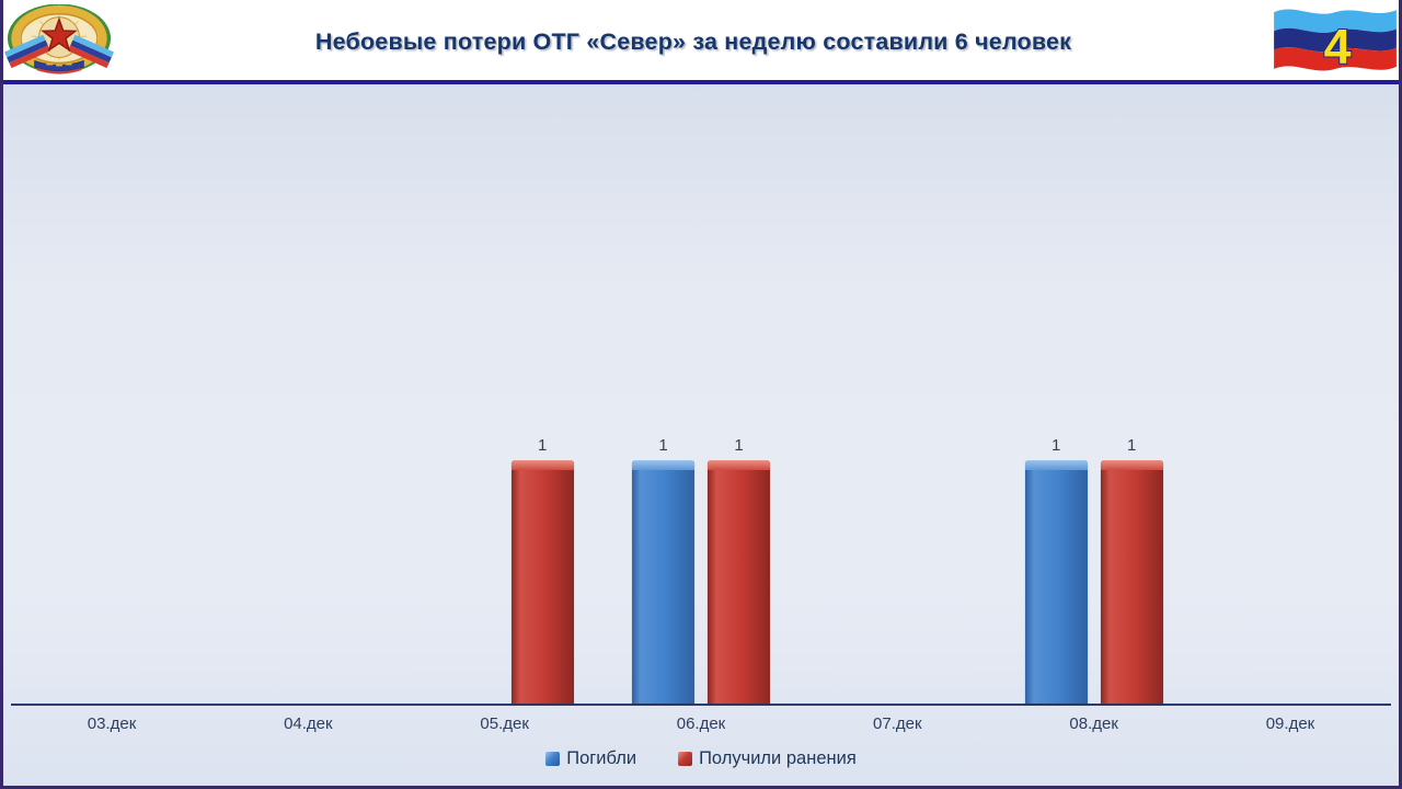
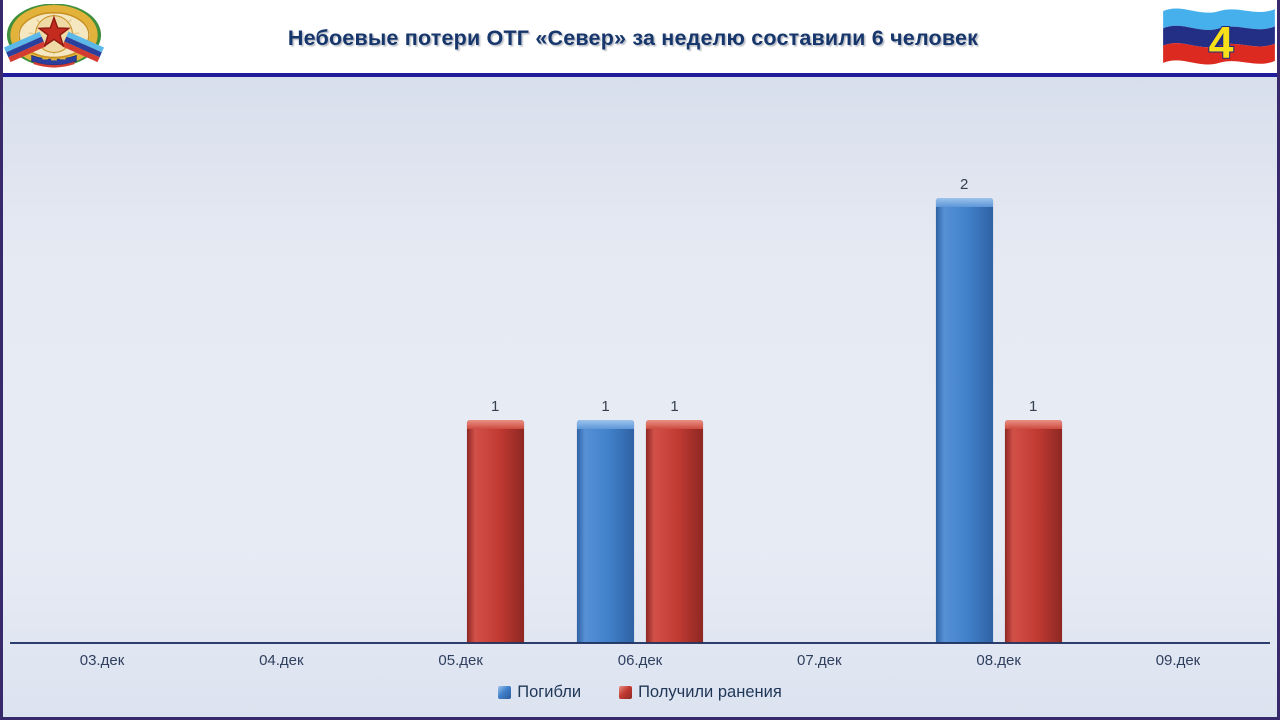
Погибли/08.дек: 1 -> 2
